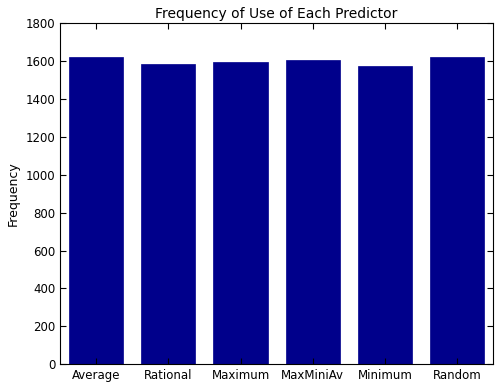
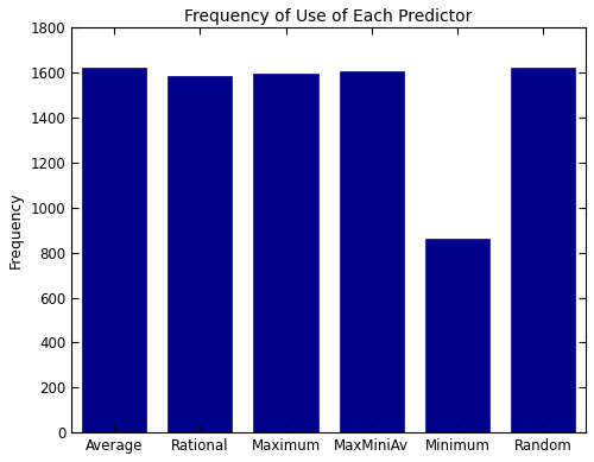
Minimum: 1580 -> 860
